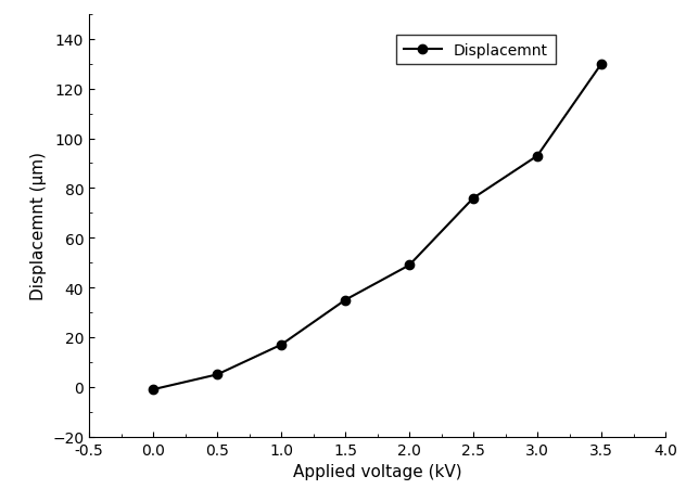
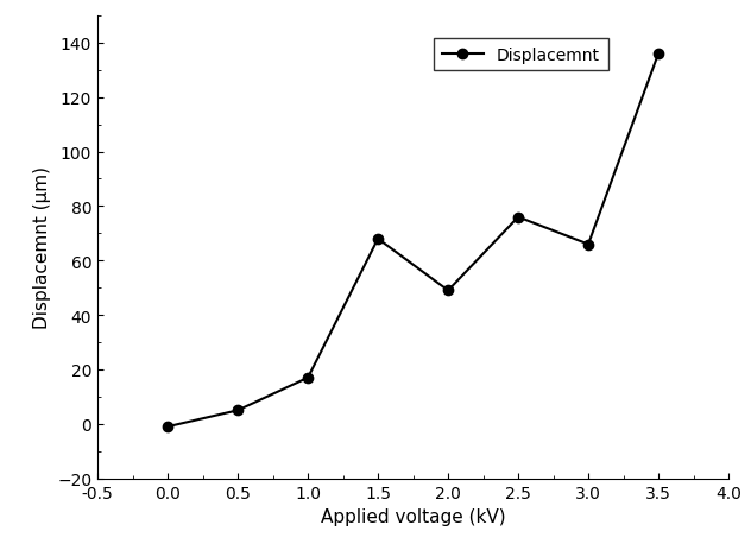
1.5: 35 -> 68
3.0: 93 -> 66
3.5: 130 -> 136
